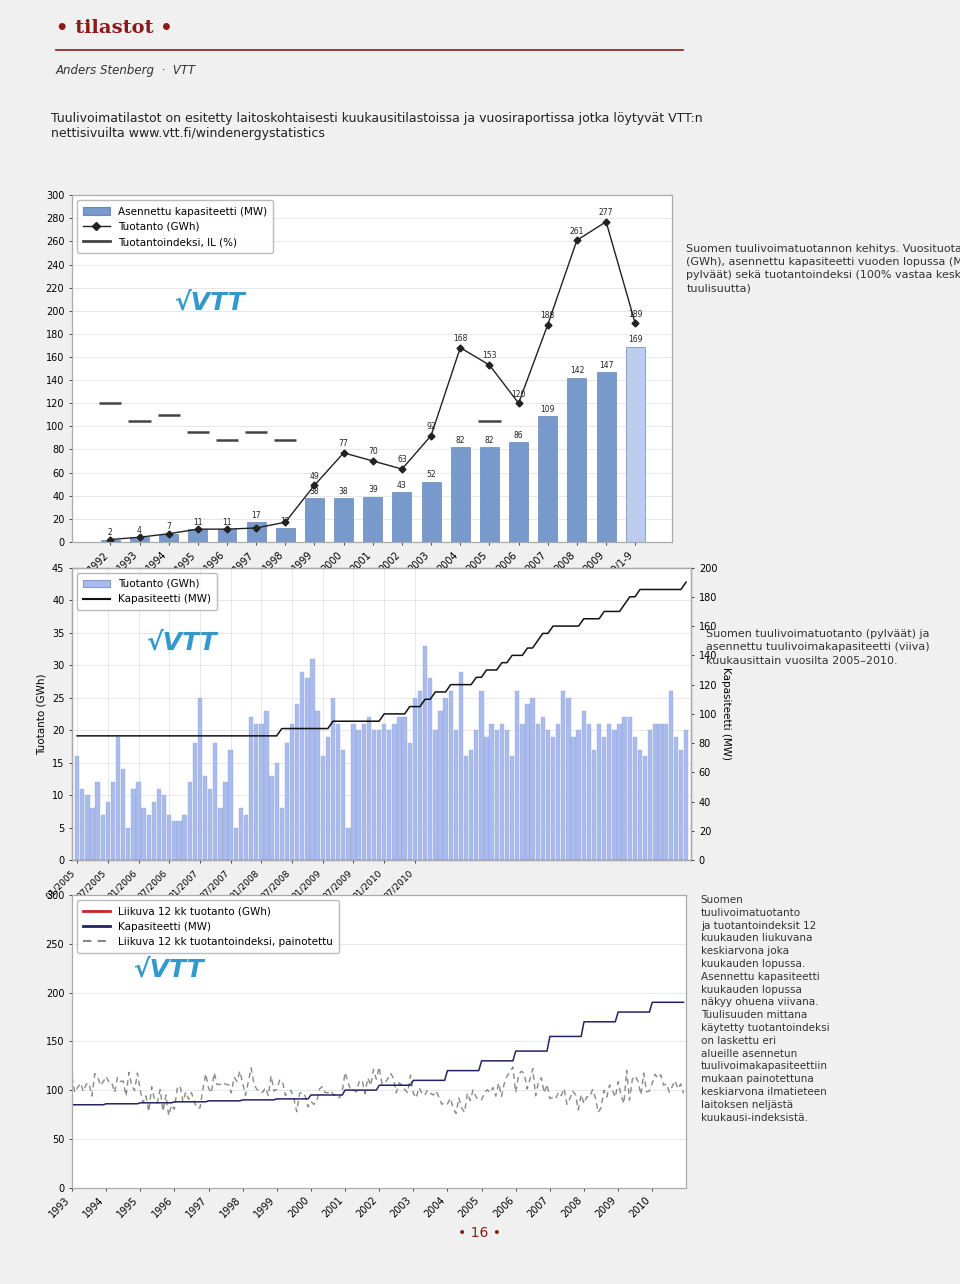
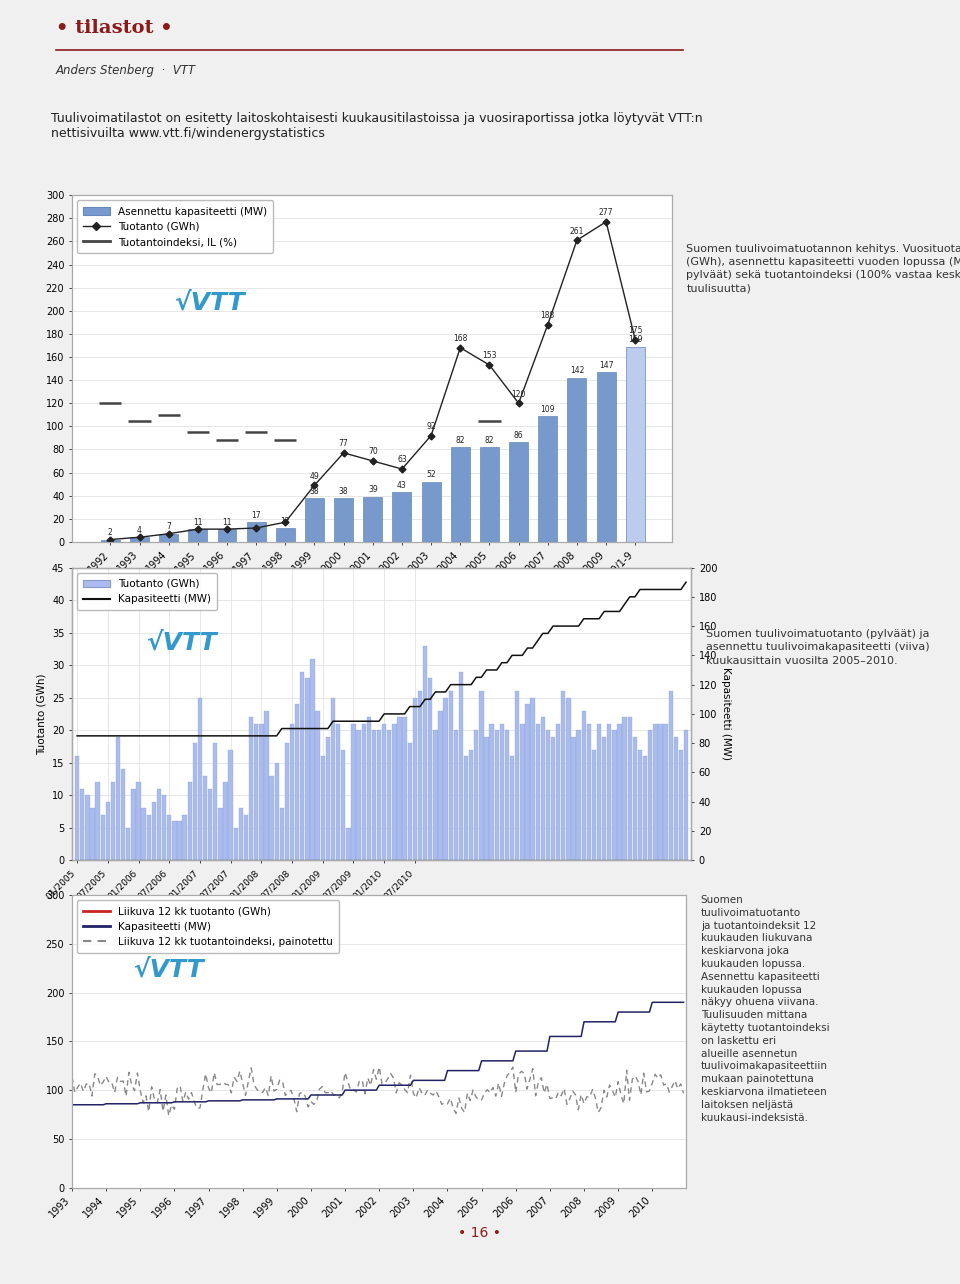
Tuotanto (GWh)/2010/1-9: 189 -> 175
